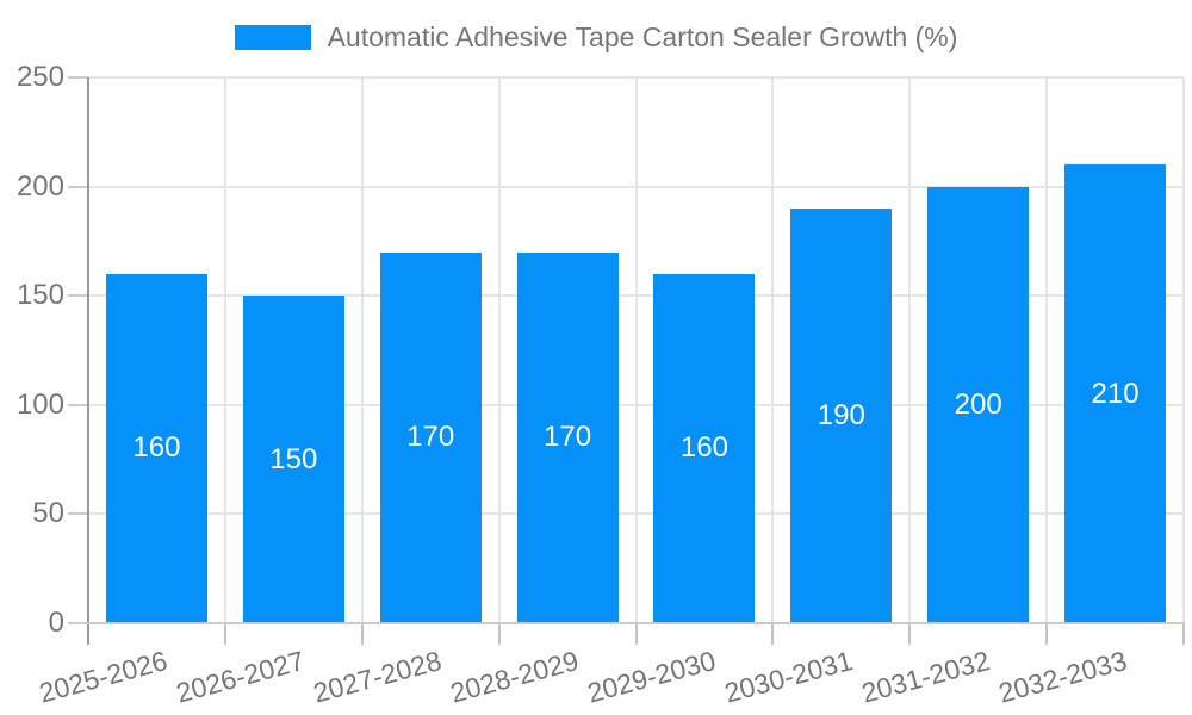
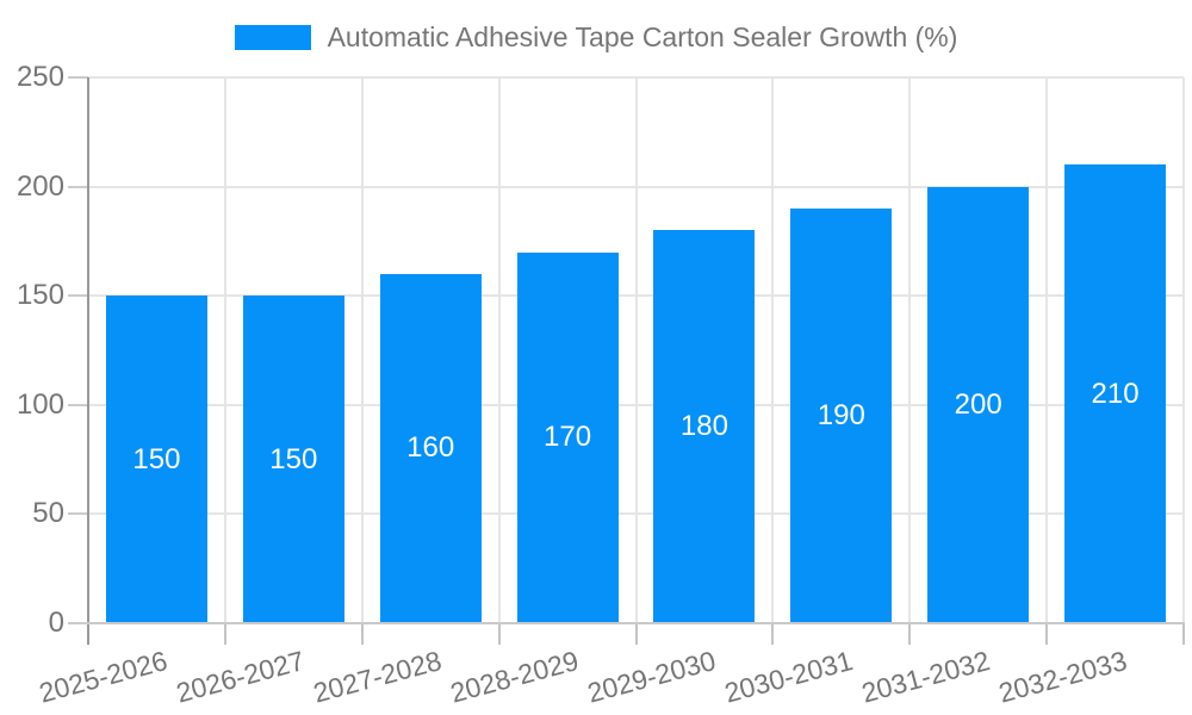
2025-2026: 160 -> 150
2027-2028: 170 -> 160
2029-2030: 160 -> 180
